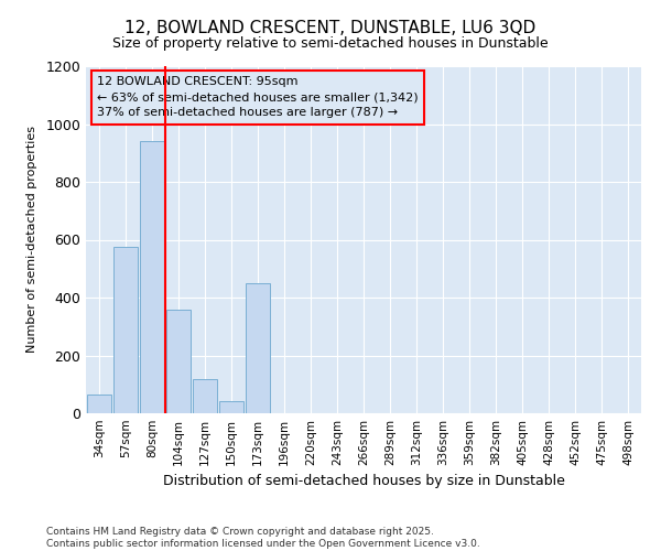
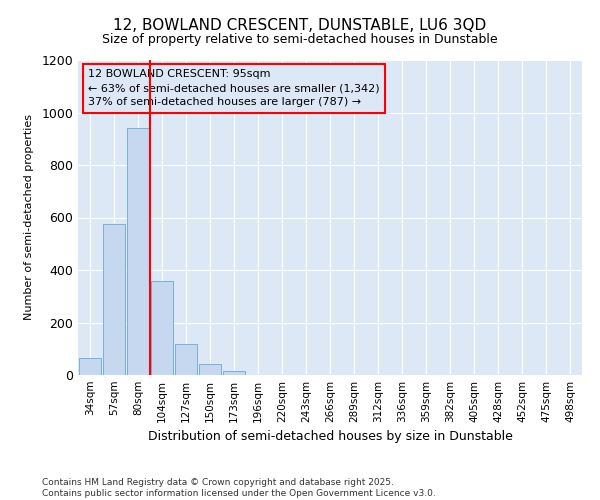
173sqm: 450 -> 14
